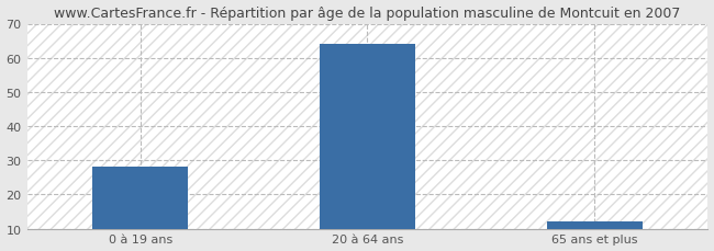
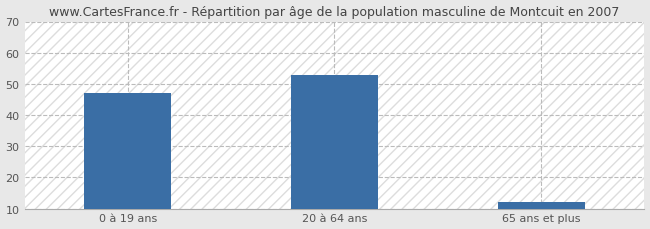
0 à 19 ans: 28 -> 47
20 à 64 ans: 64 -> 53
